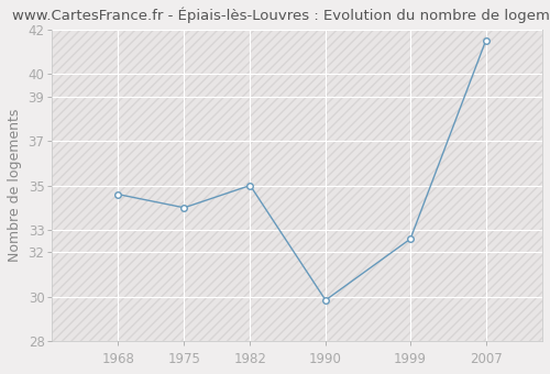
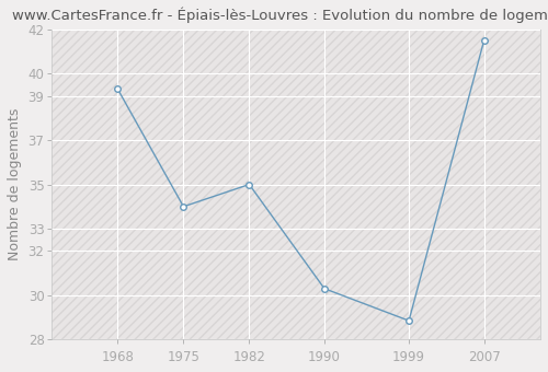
1968: 34.60 -> 39.30
1990: 29.85 -> 30.30
1999: 32.60 -> 28.85
